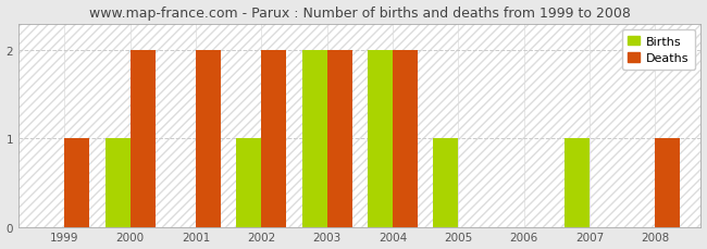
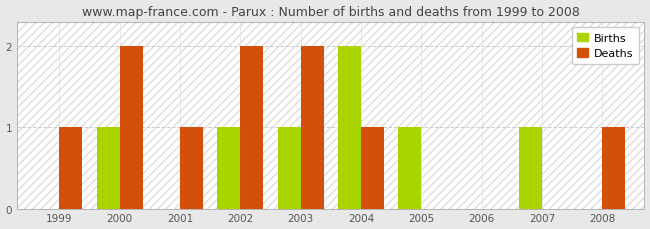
Deaths/2001: 2 -> 1
Births/2003: 2 -> 1
Deaths/2004: 2 -> 1
